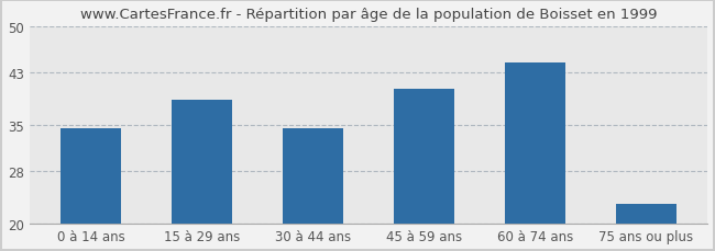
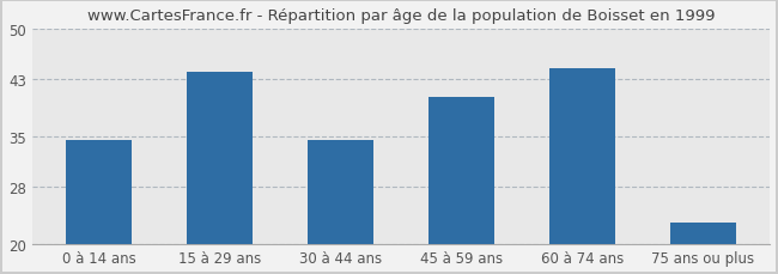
15 à 29 ans: 38.8 -> 44.0
